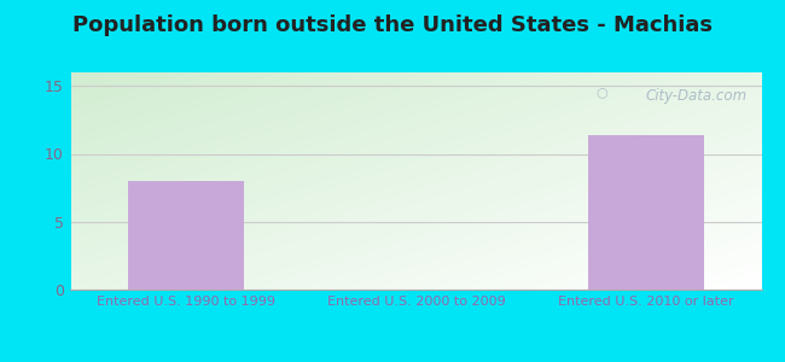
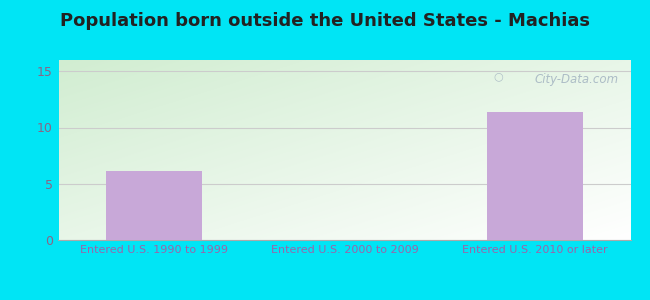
Entered U.S. 1990 to 1999: 8.0 -> 6.1
